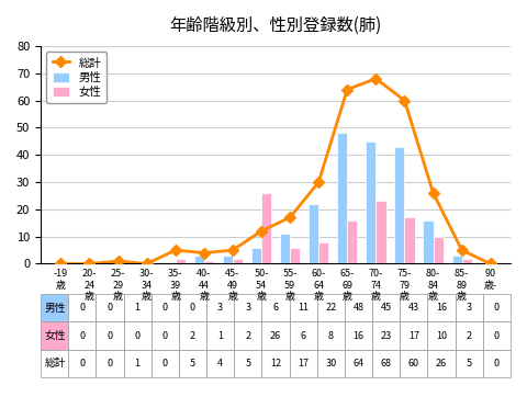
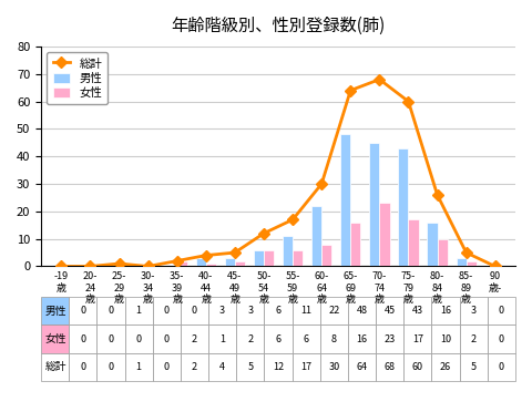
総計/35- 39 歳: 5 -> 2
女性/50- 54 歳: 26 -> 6
